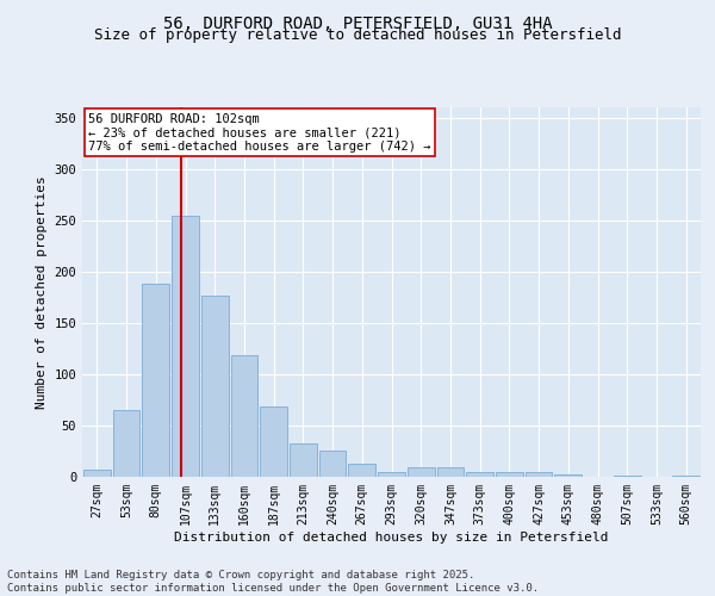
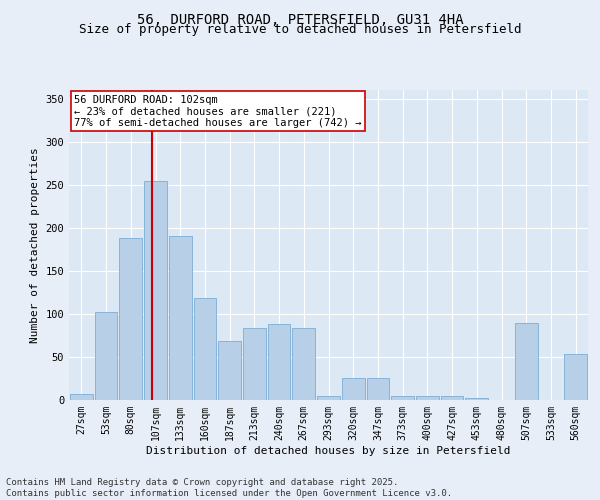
53sqm: 65 -> 102
133sqm: 176 -> 190
213sqm: 32 -> 84
240sqm: 26 -> 88
267sqm: 13 -> 84
320sqm: 9 -> 26
347sqm: 9 -> 26
507sqm: 1 -> 90
560sqm: 1 -> 54
